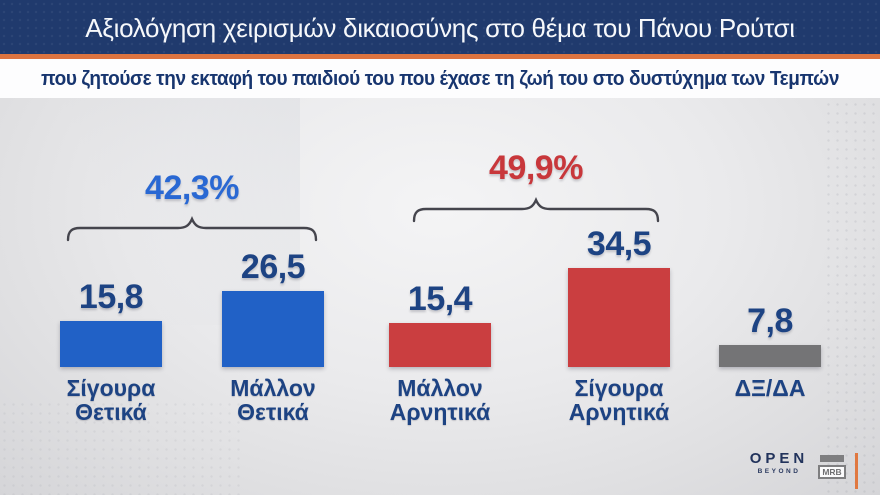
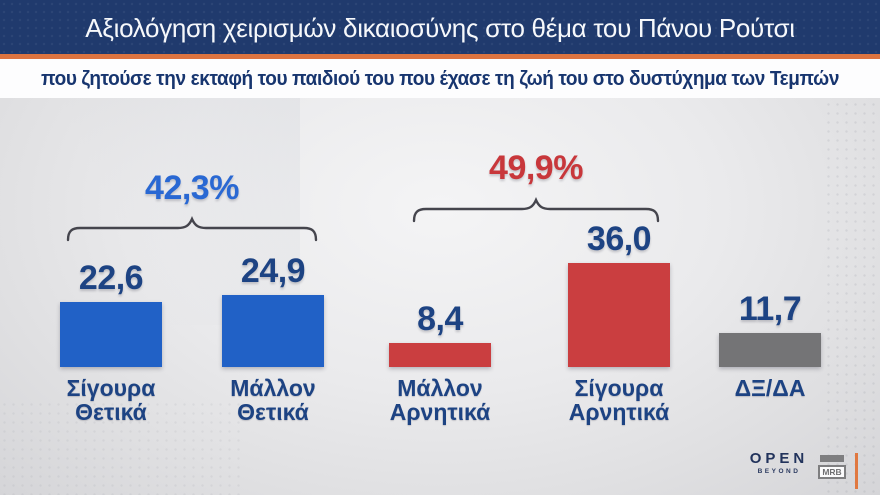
Σίγουρα Θετικά: 15,8 -> 22,6
Μάλλον Θετικά: 26,5 -> 24,9
Μάλλον Αρνητικά: 15,4 -> 8,4
Σίγουρα Αρνητικά: 34,5 -> 36,0
ΔΞ/ΔΑ: 7,8 -> 11,7
